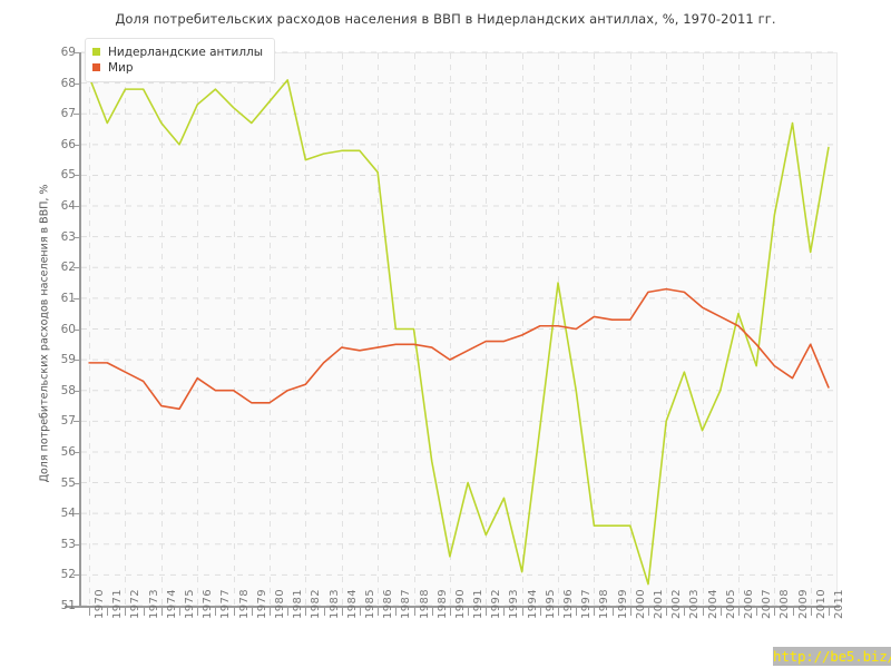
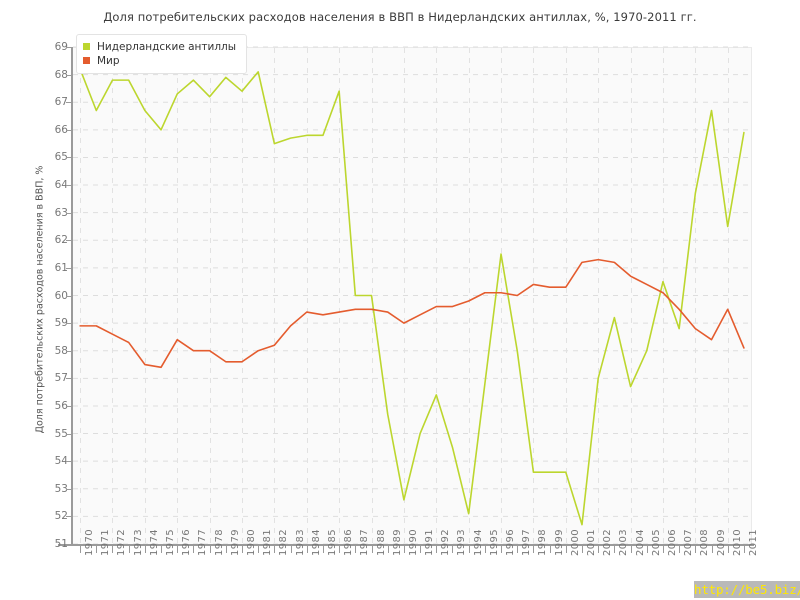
Нидерландские антиллы/1979: 66.7 -> 67.9
Нидерландские антиллы/1986: 65.1 -> 67.4
Нидерландские антиллы/1992: 53.3 -> 56.4
Нидерландские антиллы/2003: 58.6 -> 59.2
